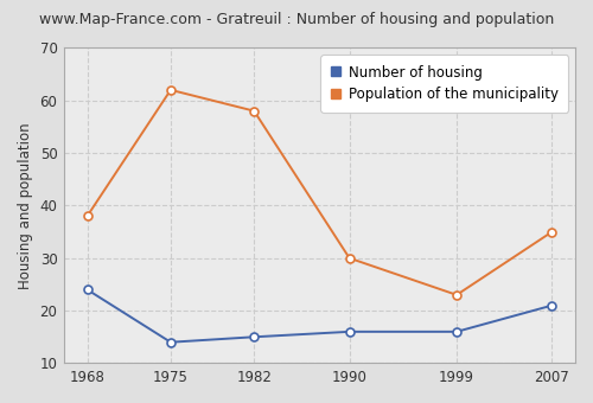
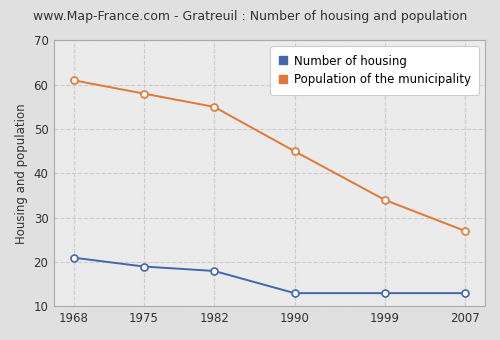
Number of housing/1968: 24 -> 21
Population of the municipality/1968: 38 -> 61
Number of housing/1975: 14 -> 19
Population of the municipality/1975: 62 -> 58
Number of housing/1982: 15 -> 18
Population of the municipality/1982: 58 -> 55
Number of housing/1990: 16 -> 13
Population of the municipality/1990: 30 -> 45
Number of housing/1999: 16 -> 13
Population of the municipality/1999: 23 -> 34
Number of housing/2007: 21 -> 13
Population of the municipality/2007: 35 -> 27
